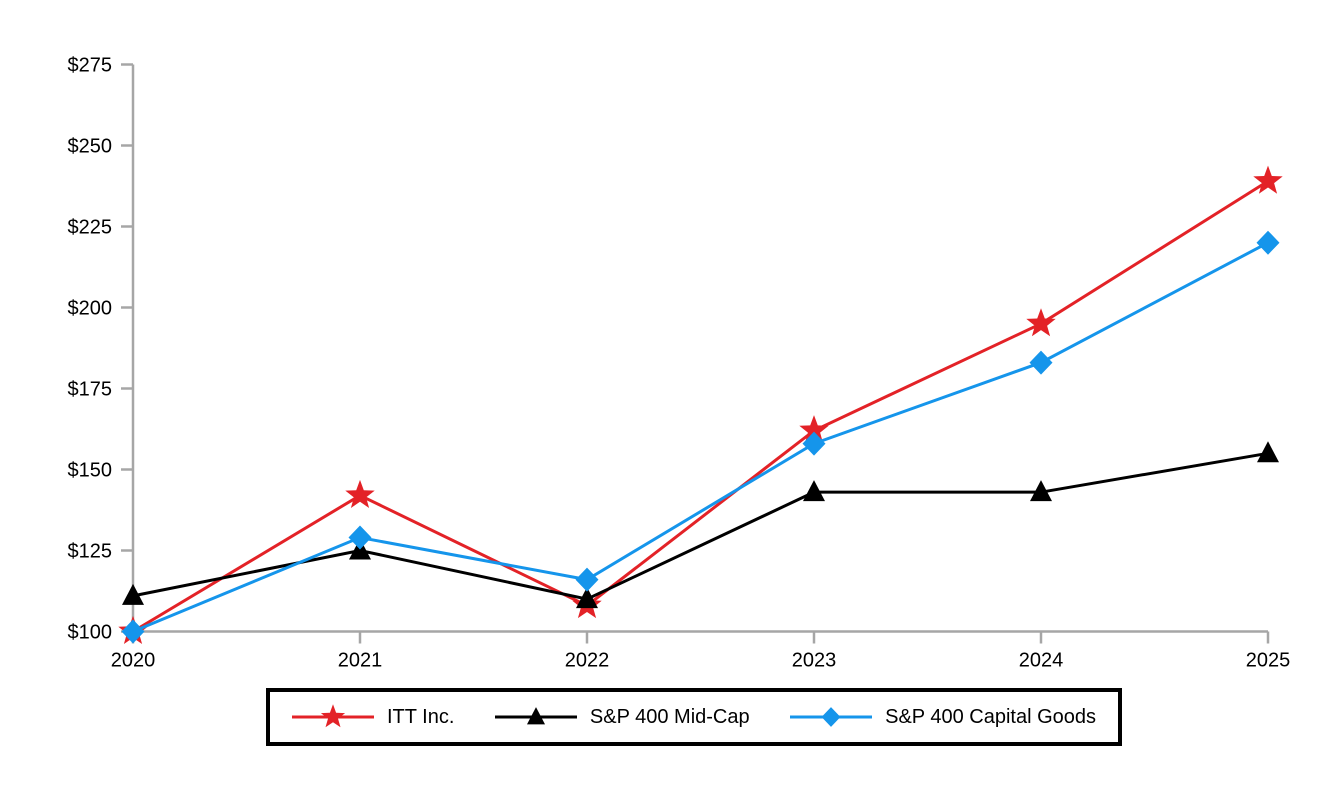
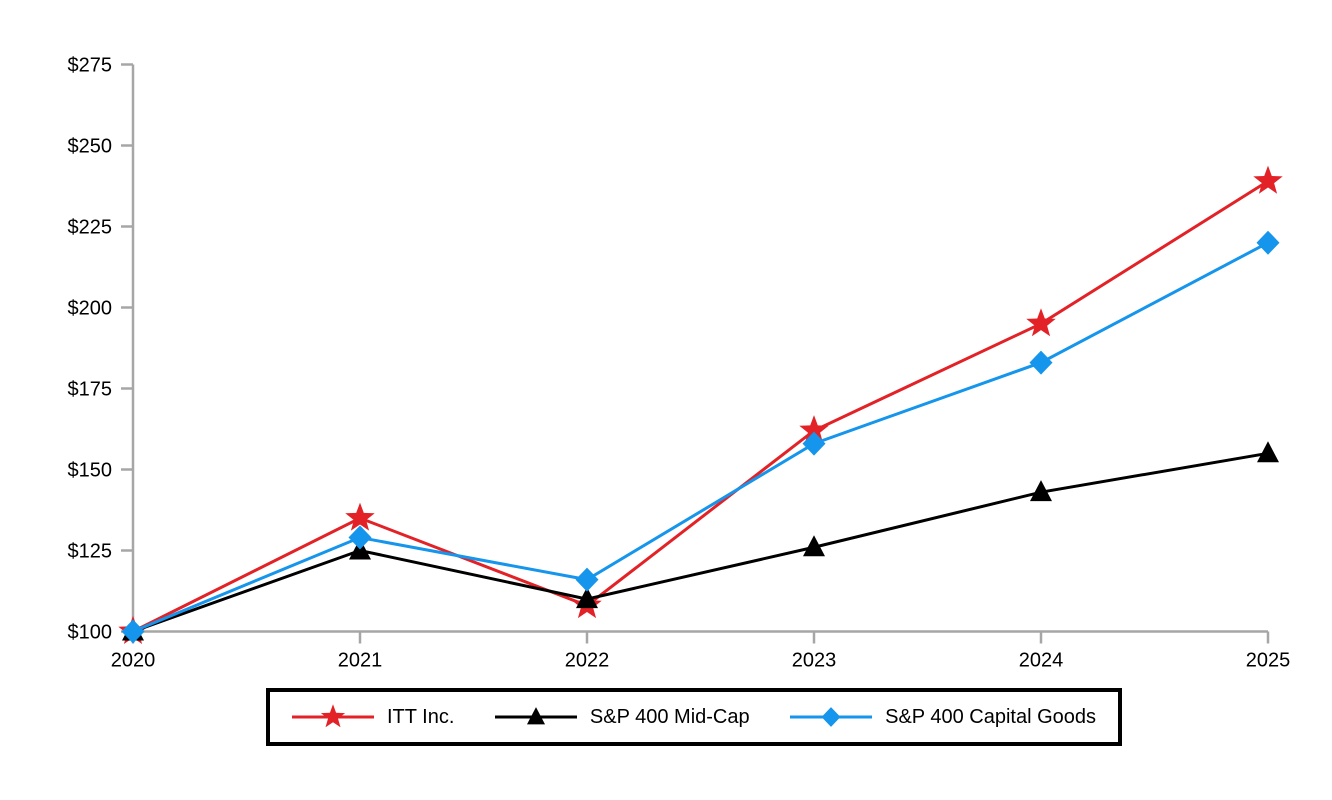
S&P 400 Mid-Cap/2020: $111 -> $100
ITT Inc./2021: $142 -> $135
S&P 400 Mid-Cap/2023: $143 -> $126
